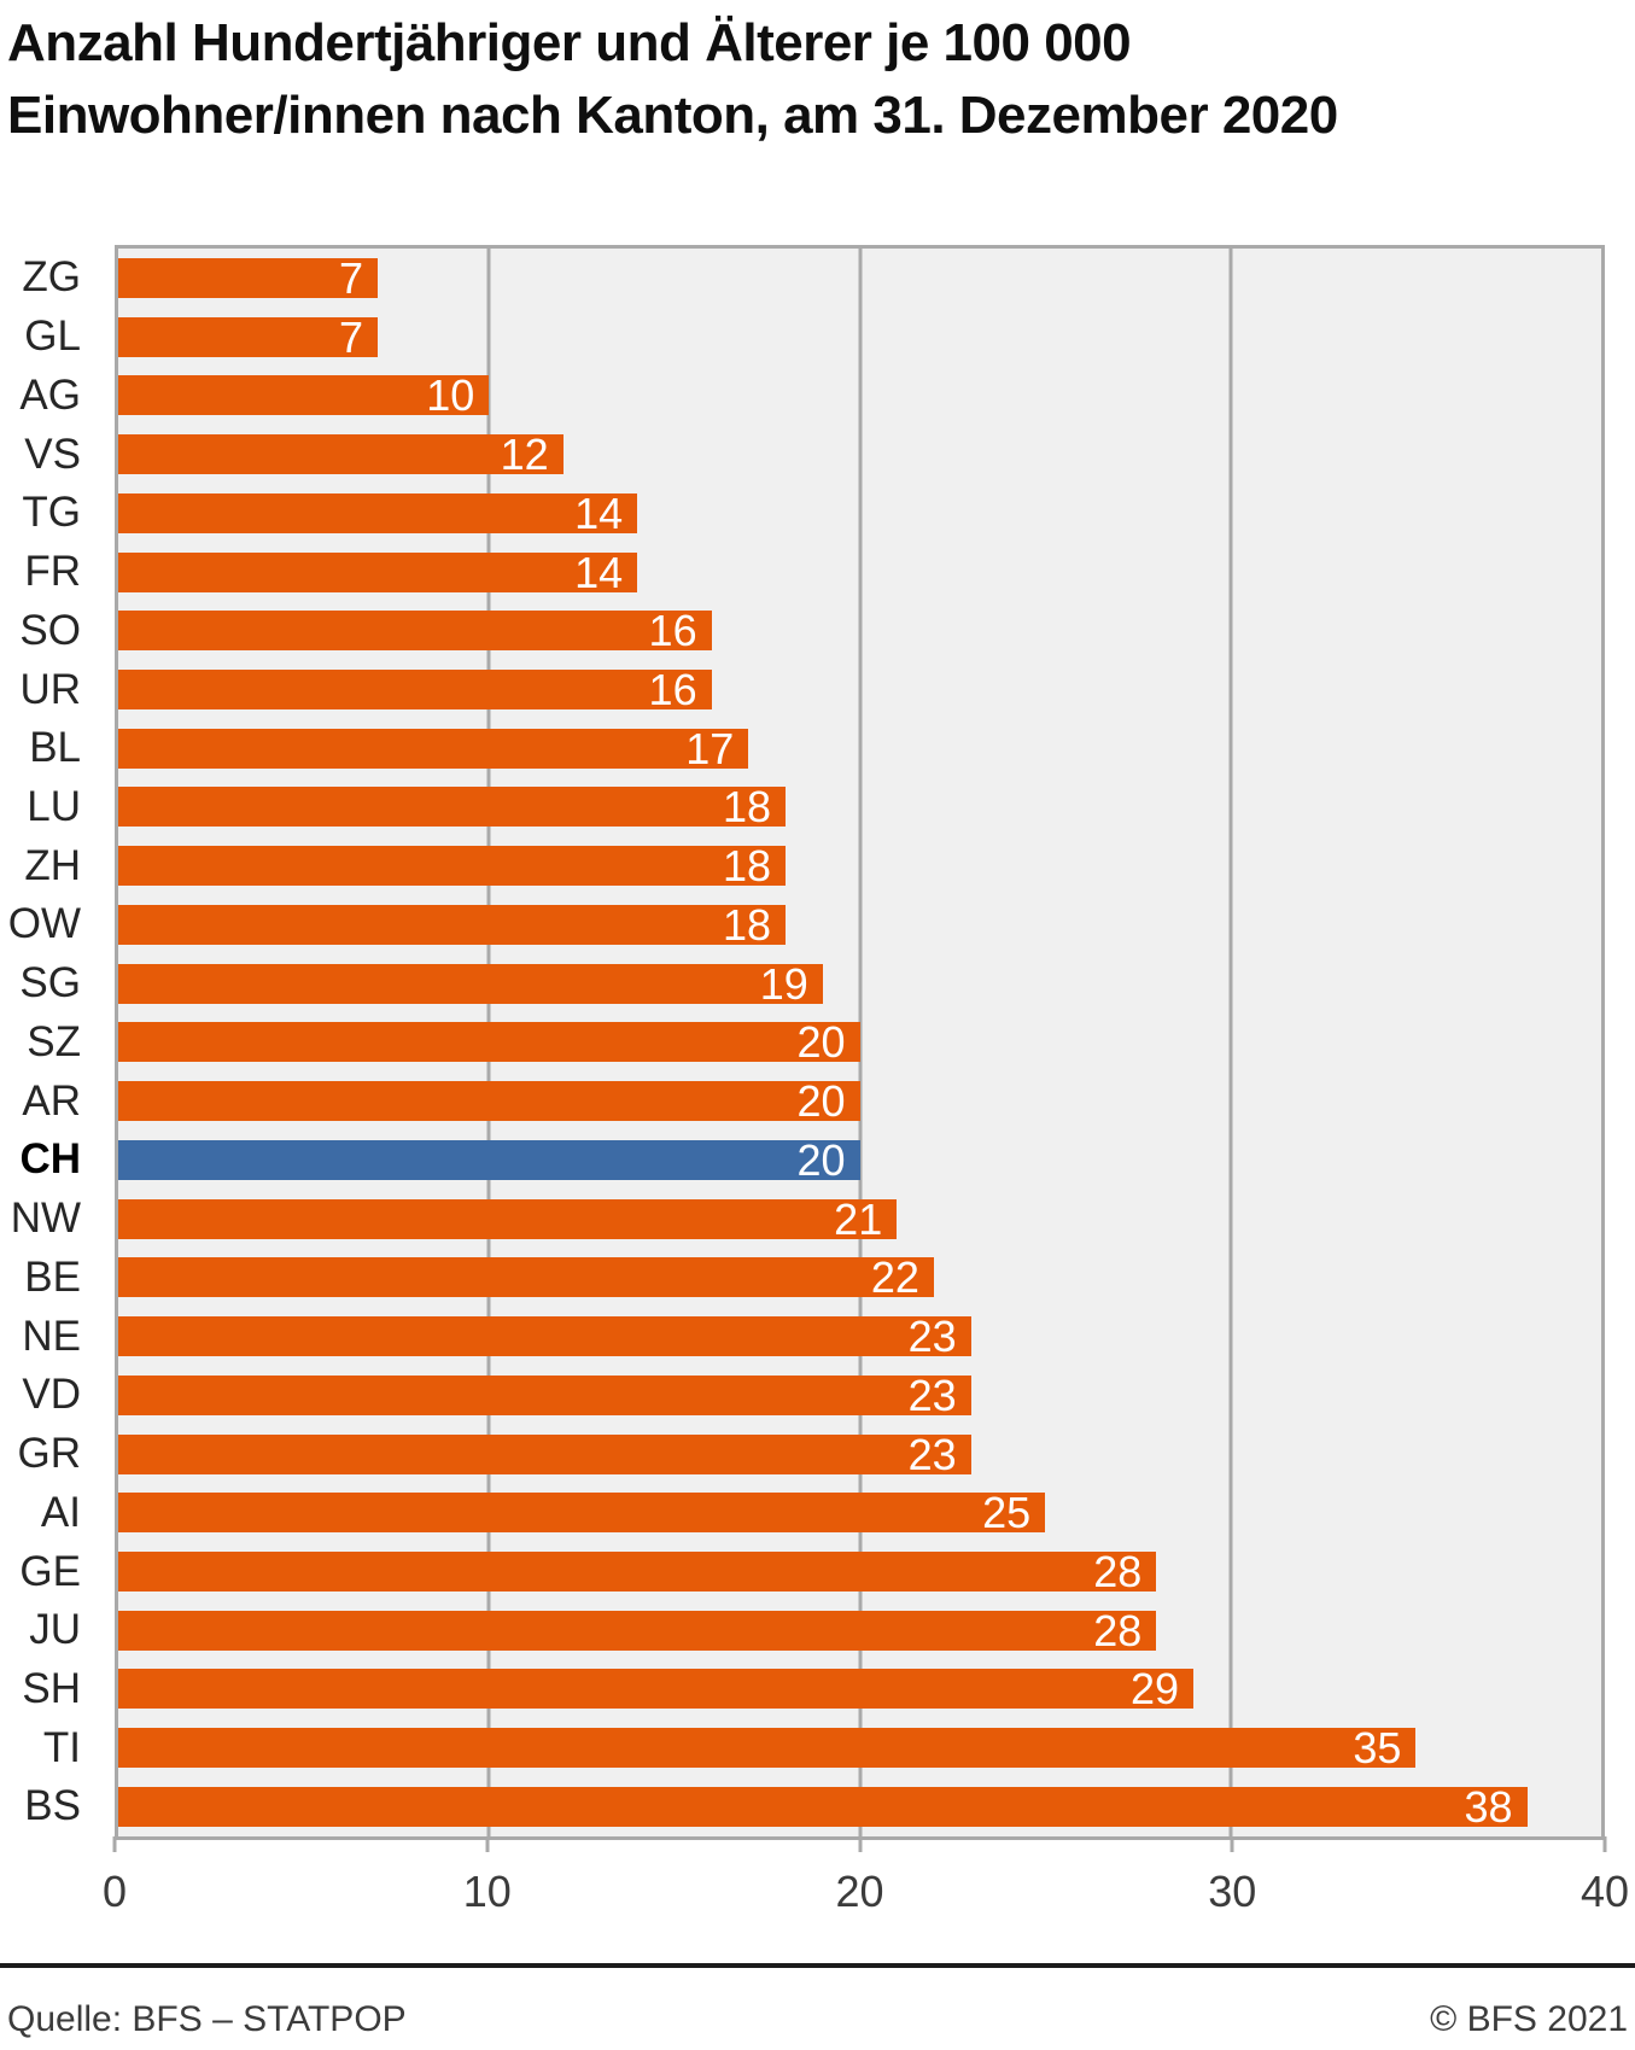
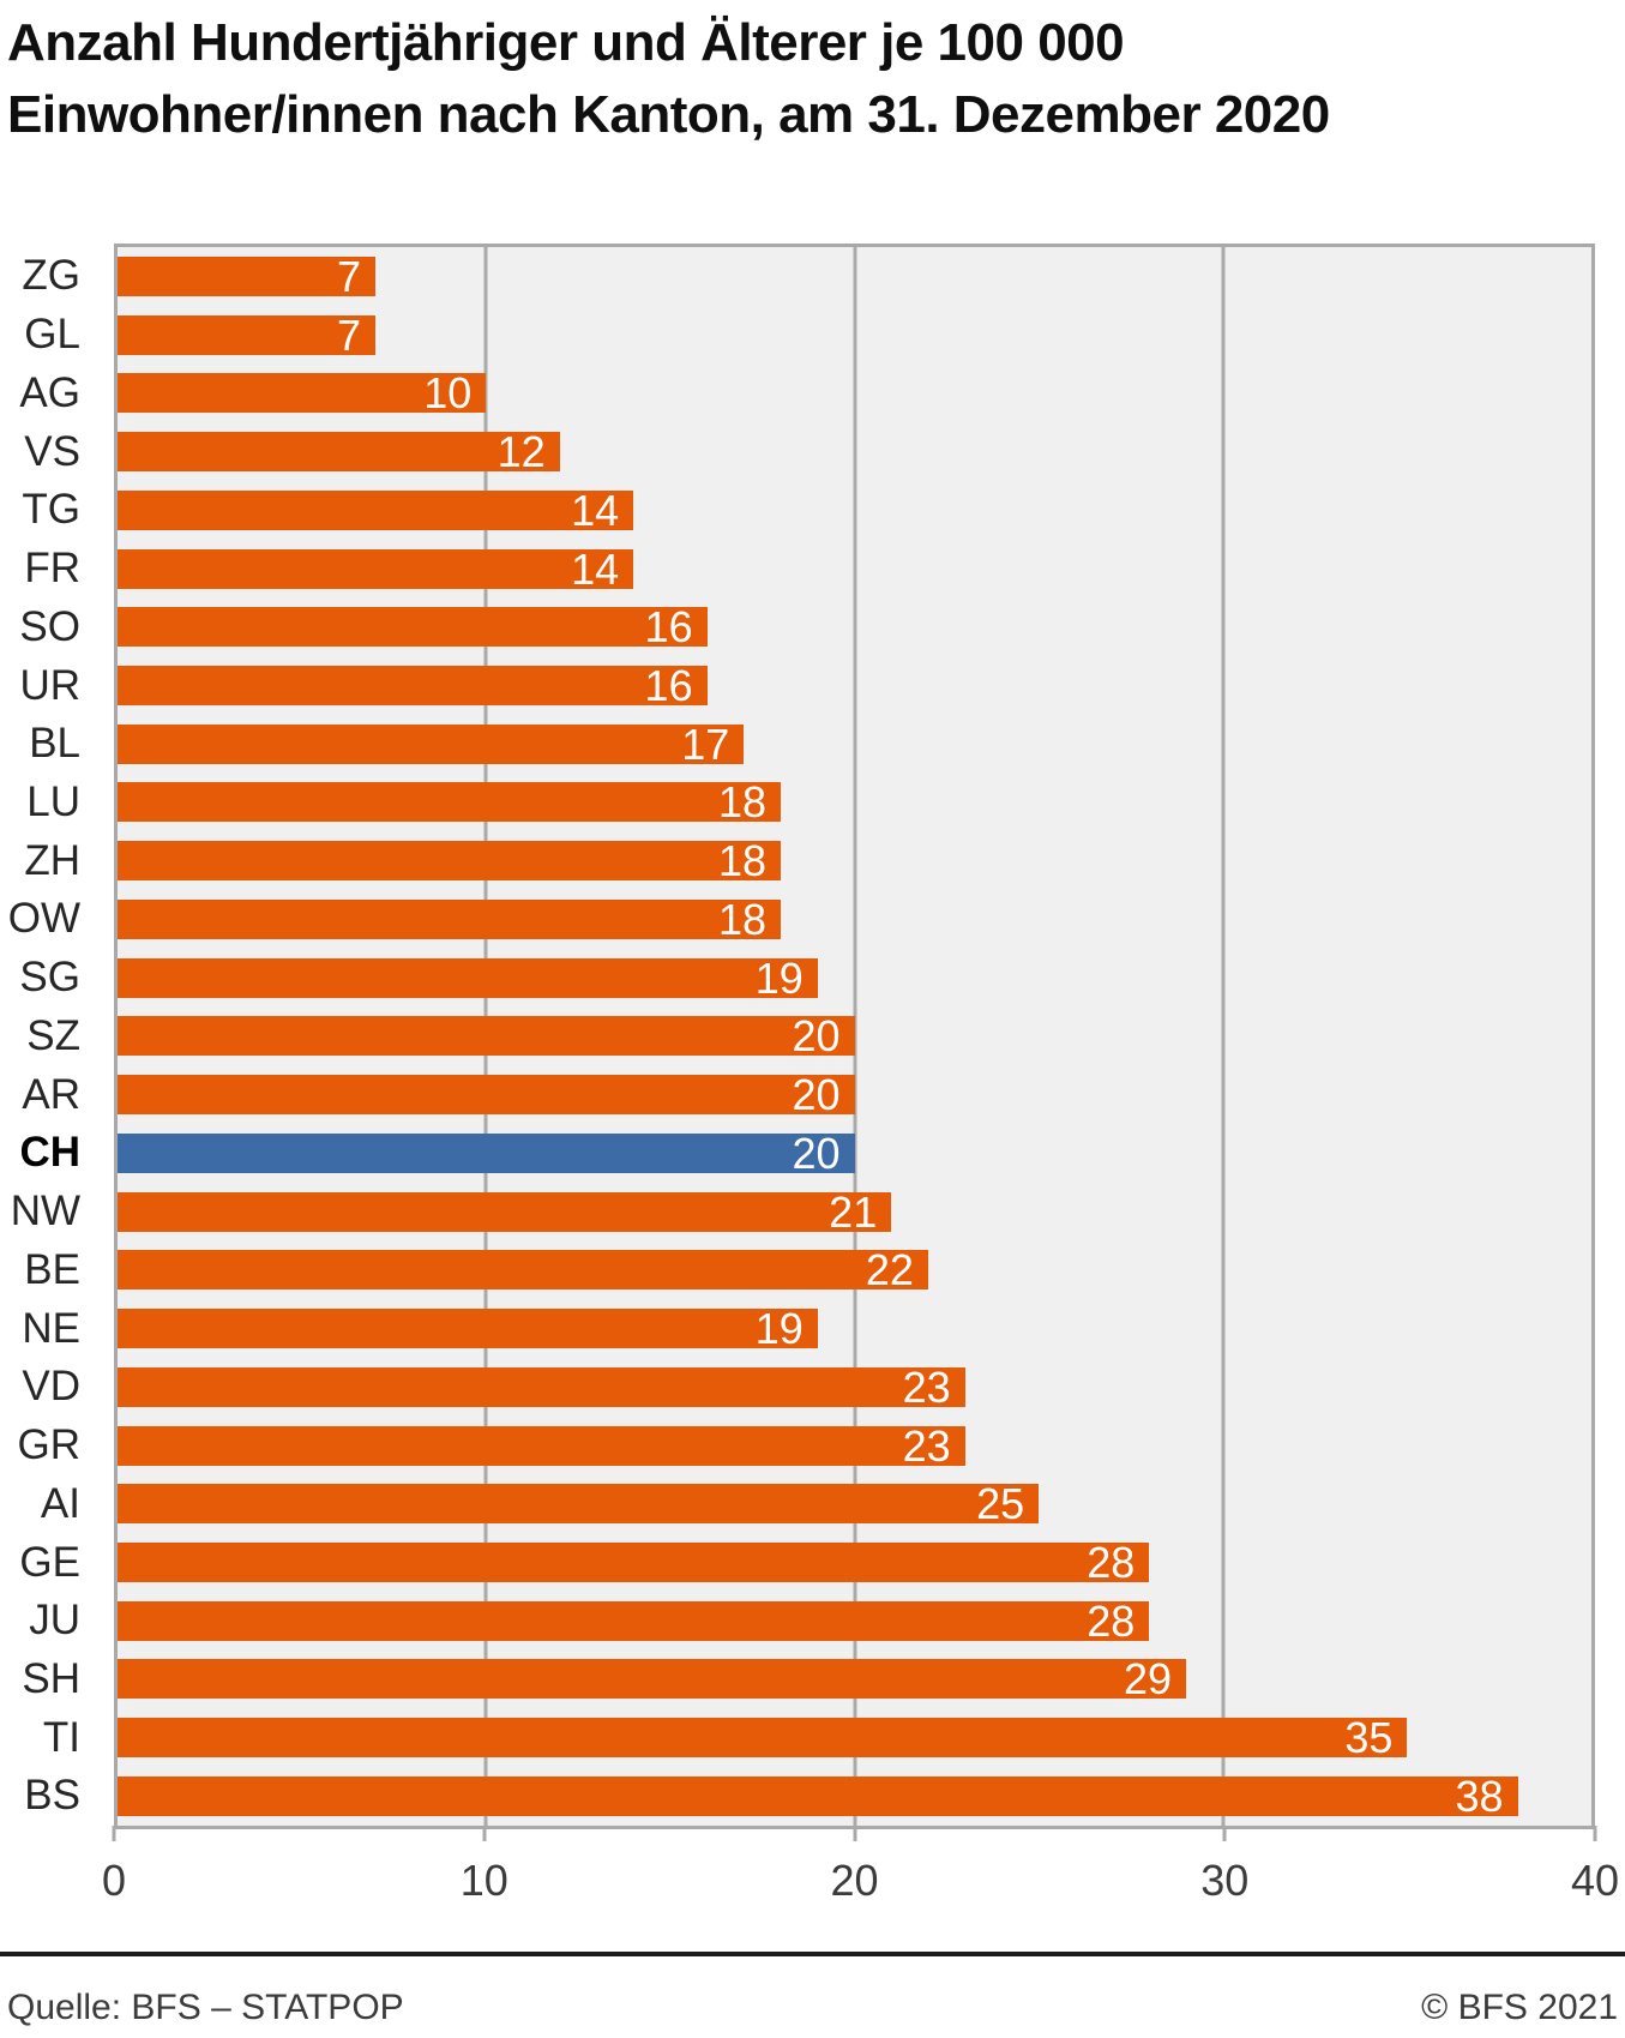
NE: 23 -> 19
